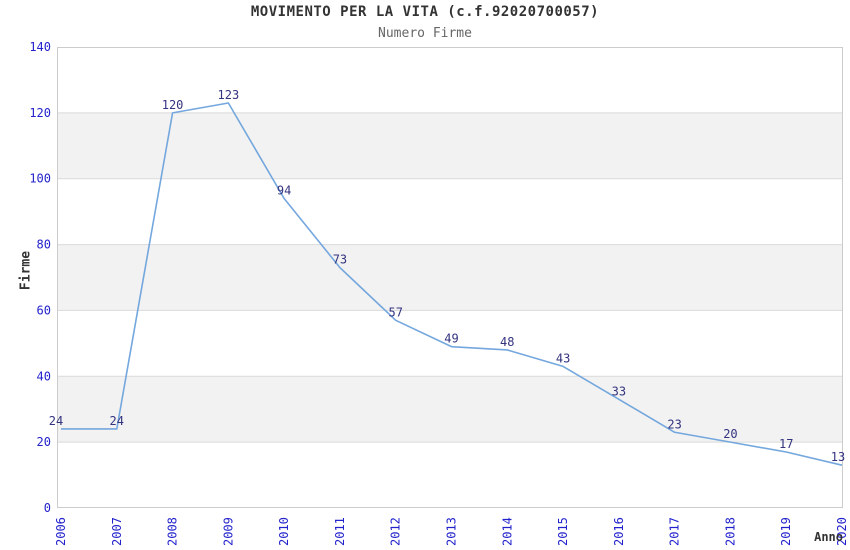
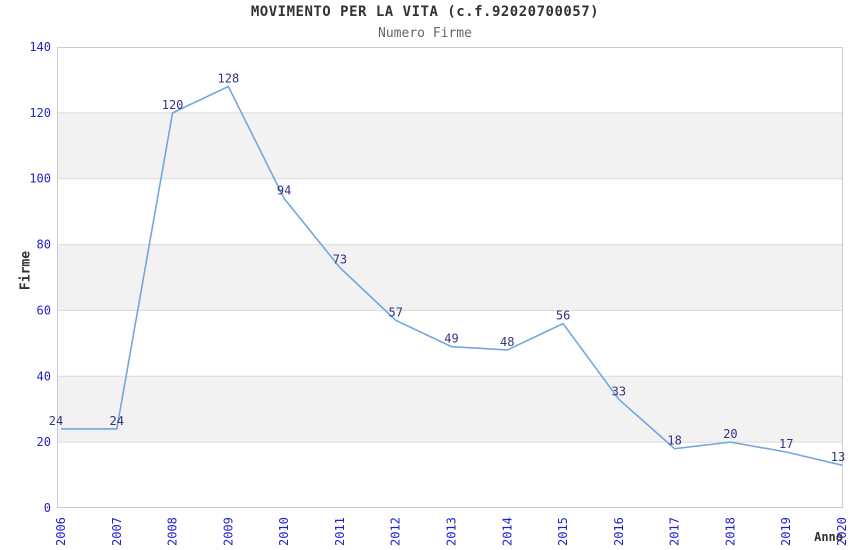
2009: 123 -> 128
2015: 43 -> 56
2017: 23 -> 18
